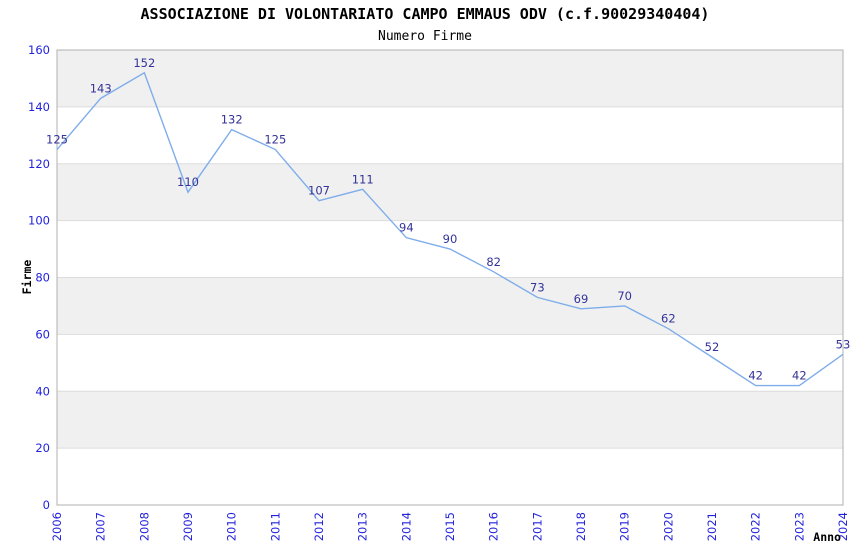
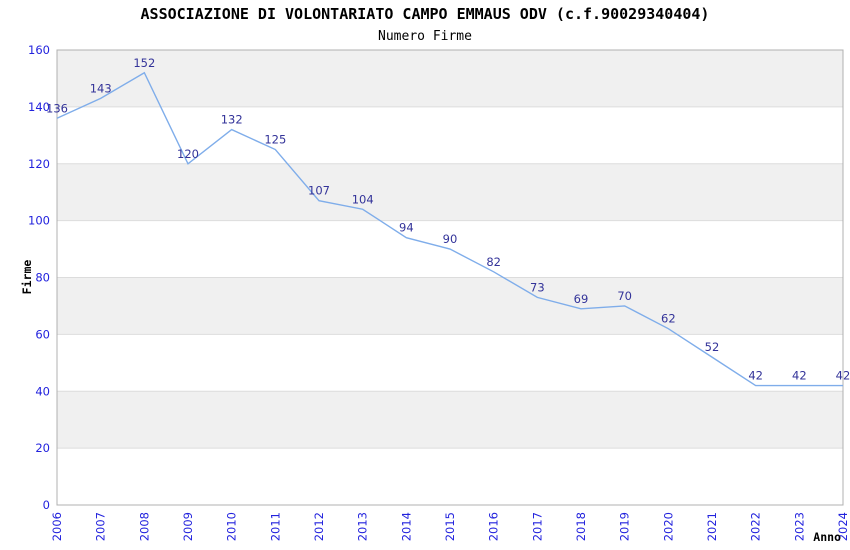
2006: 125 -> 136
2009: 110 -> 120
2013: 111 -> 104
2024: 53 -> 42
